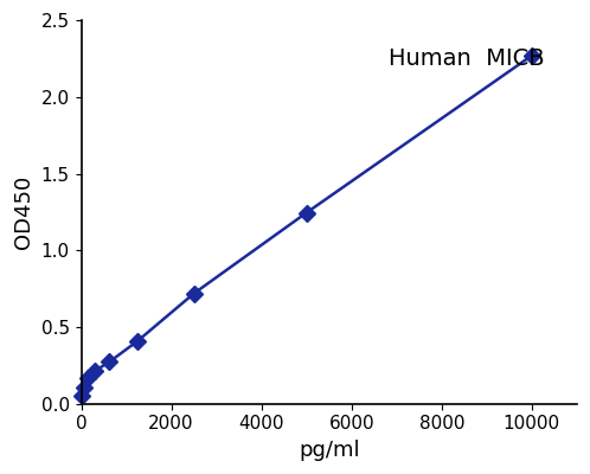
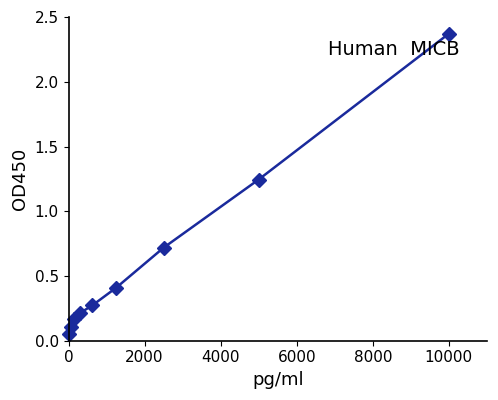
10000: 2.27 -> 2.37
